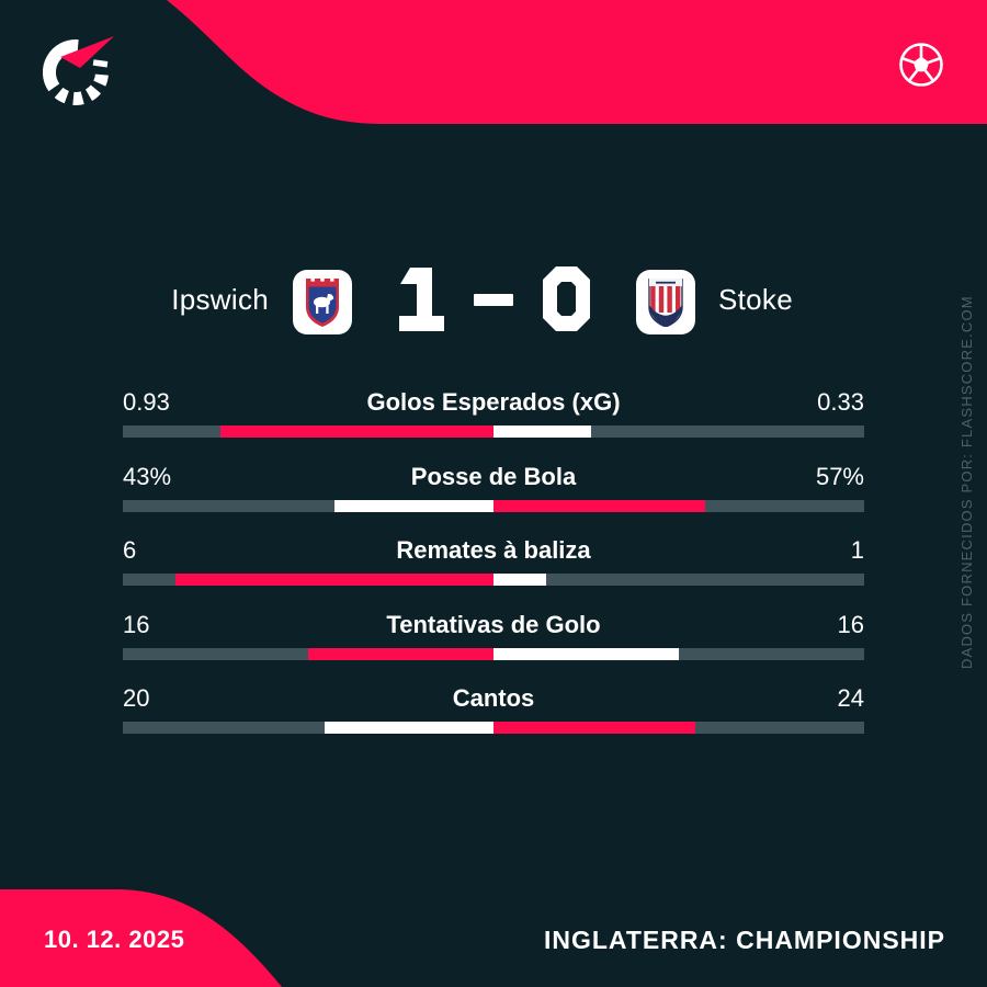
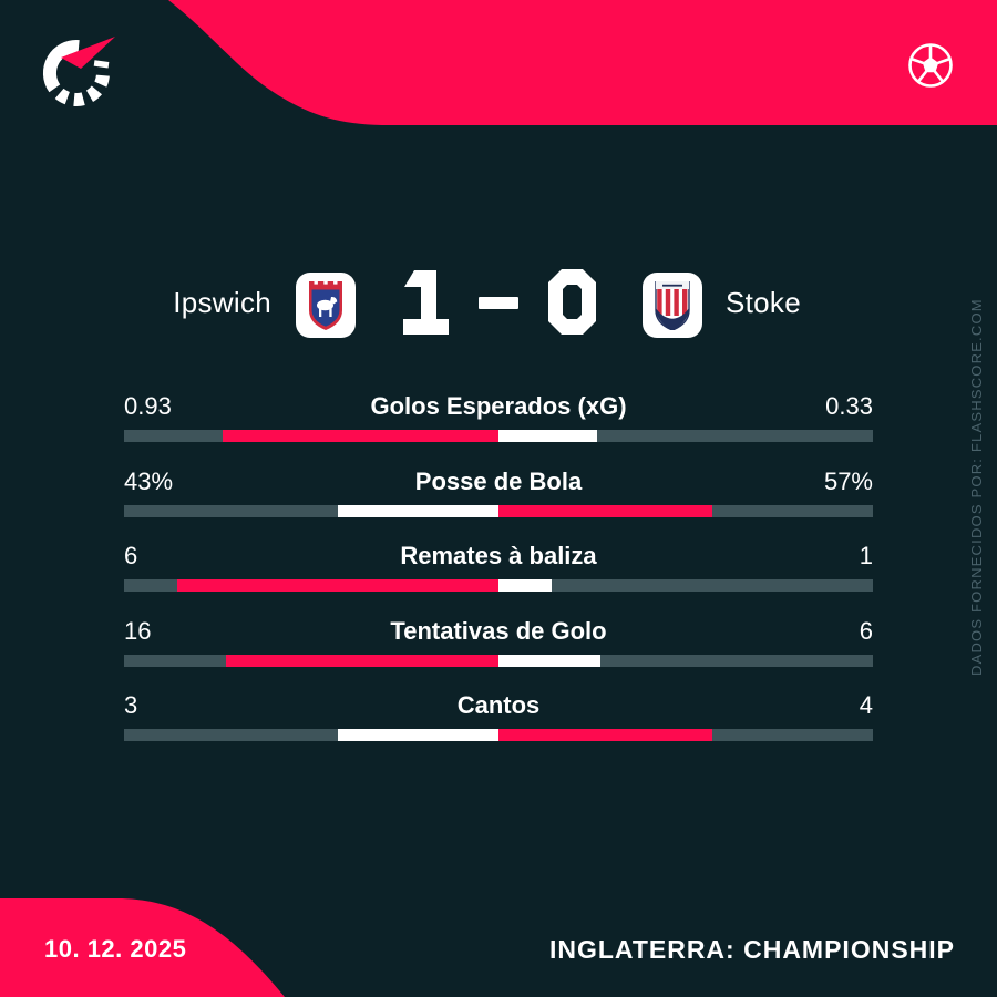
Stoke/Tentativas de Golo: 16 -> 6
Ipswich/Cantos: 20 -> 3
Stoke/Cantos: 24 -> 4
